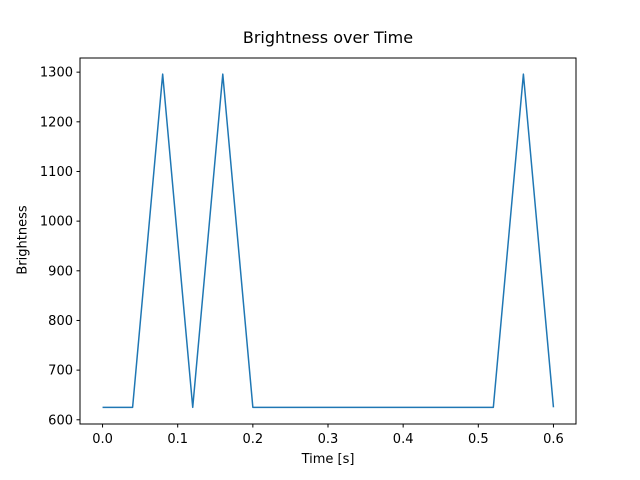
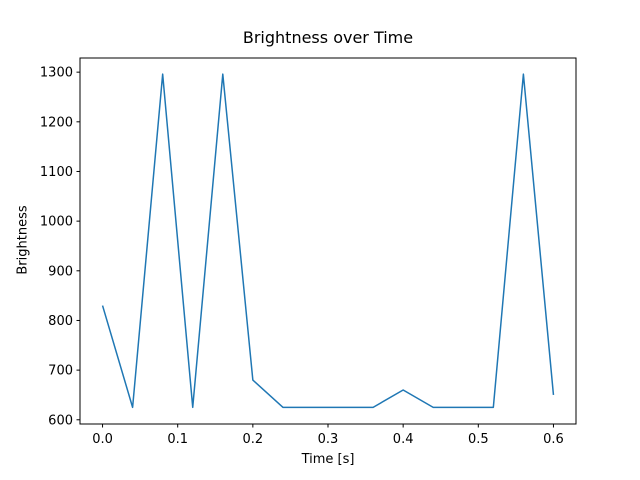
0.0: 620 -> 830
0.2: 620 -> 680
0.4: 620 -> 660
0.6: 620 -> 650
